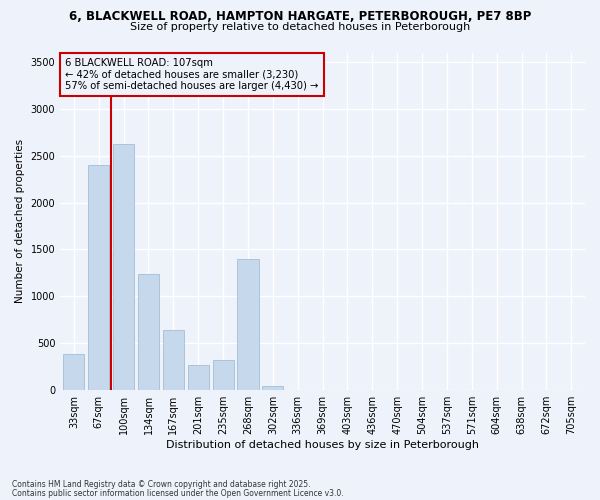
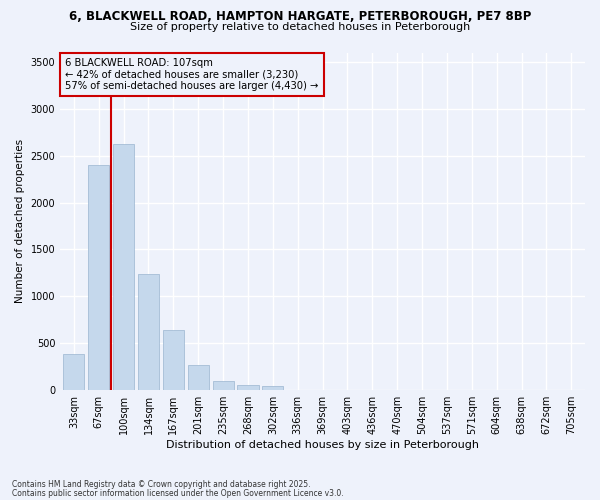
235sqm: 320 -> 100
268sqm: 1400 -> 60
